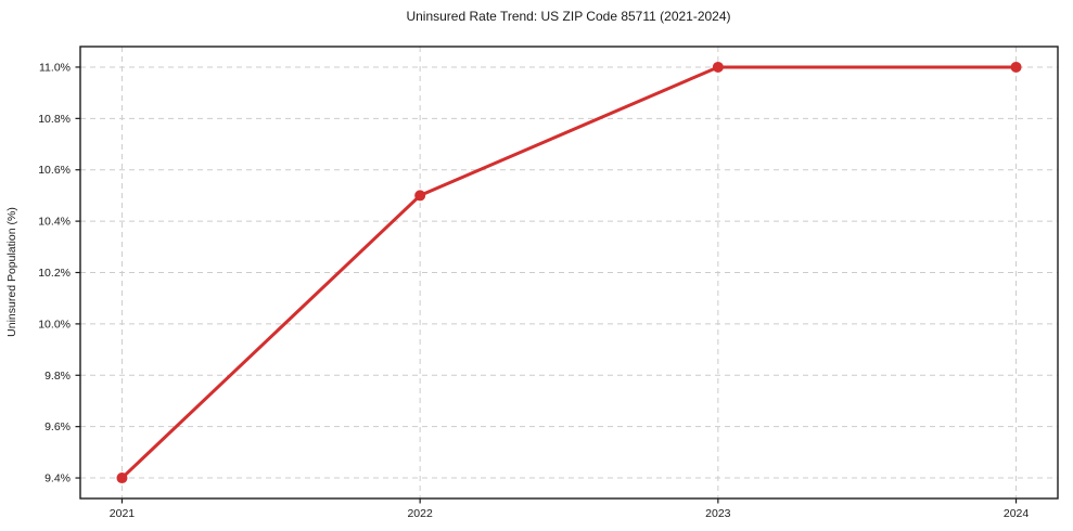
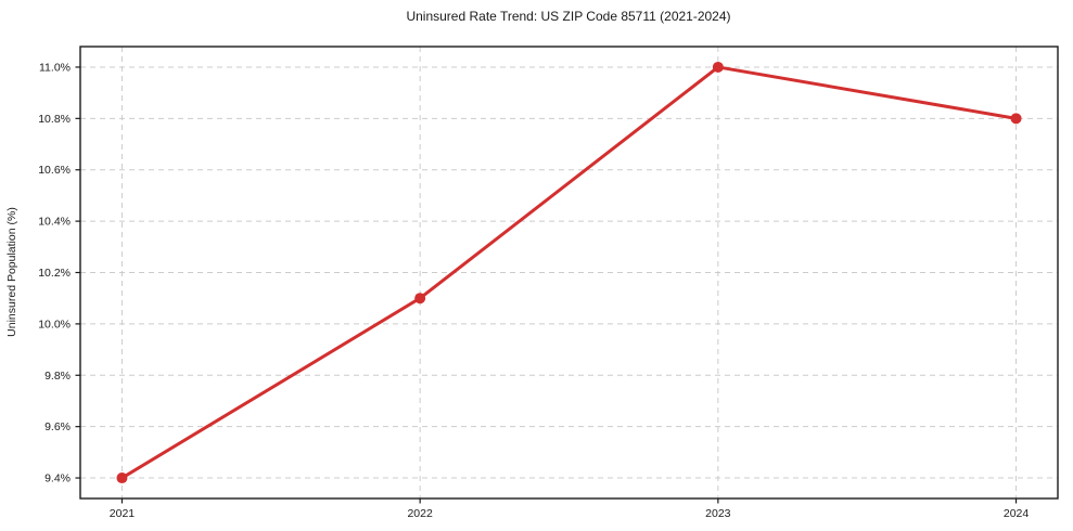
2022: 10.5% -> 10.1%
2024: 11.0% -> 10.8%
